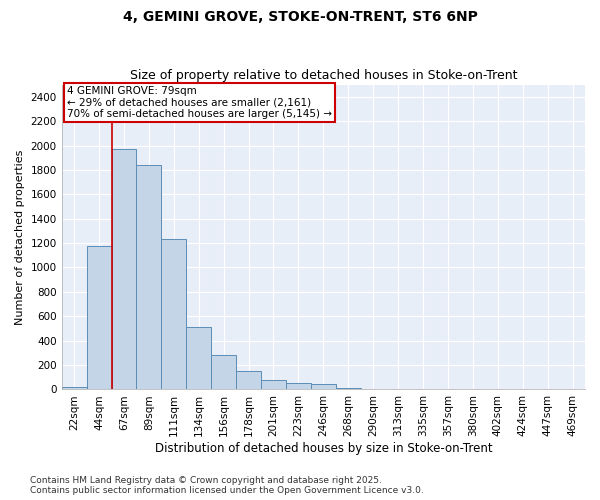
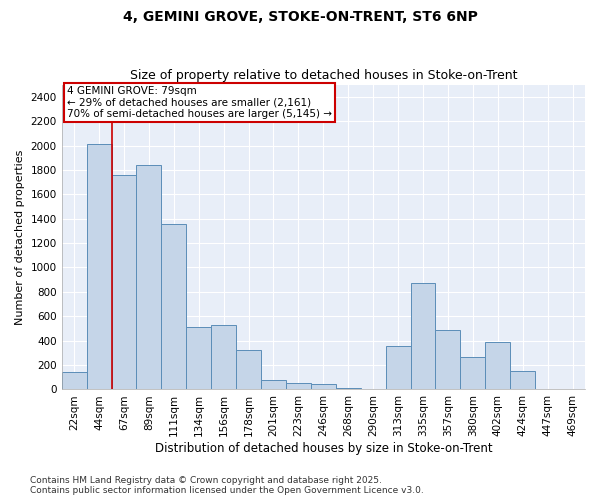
22sqm: 20 -> 140
44sqm: 1180 -> 2010
67sqm: 1970 -> 1760
111sqm: 1230 -> 1360
156sqm: 280 -> 530
178sqm: 160 -> 320
313sqm: 0 -> 360
335sqm: 0 -> 870
357sqm: 0 -> 490
380sqm: 0 -> 270
402sqm: 0 -> 390
424sqm: 0 -> 150
